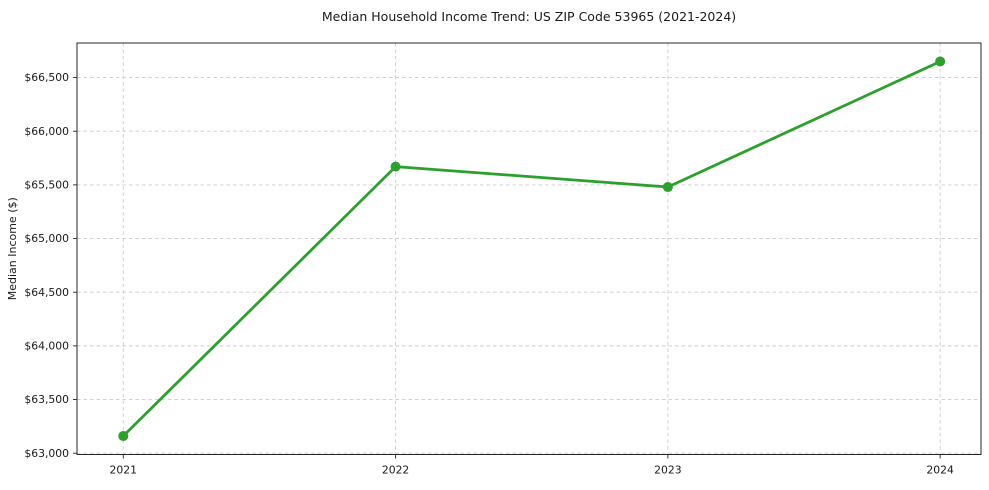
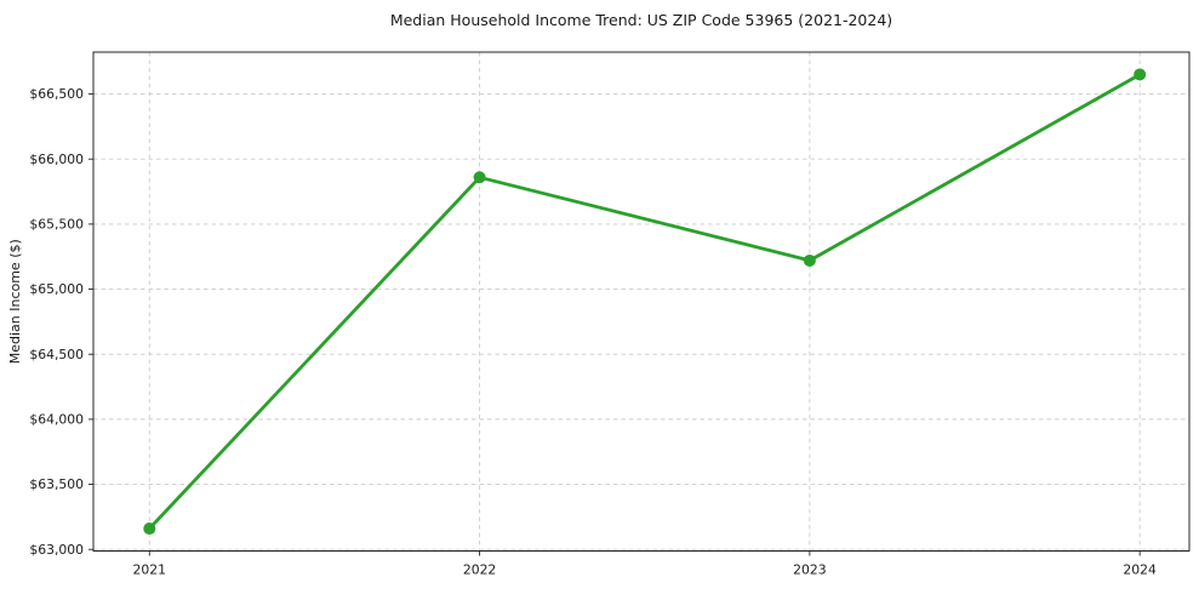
2022: $65670 -> $65860
2023: $65480 -> $65220
